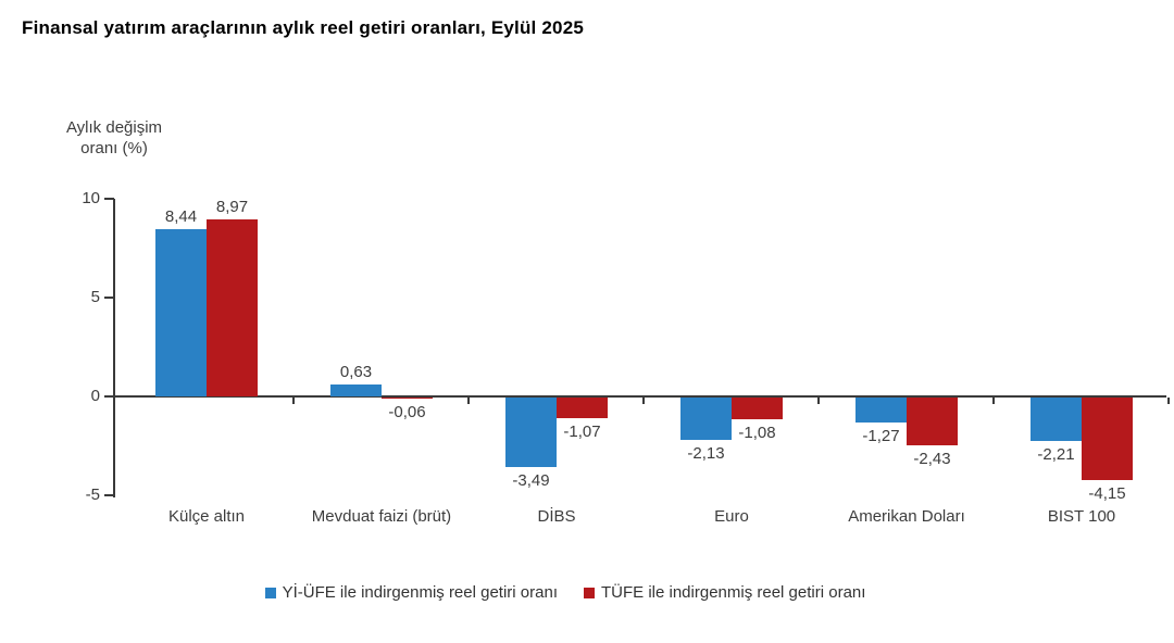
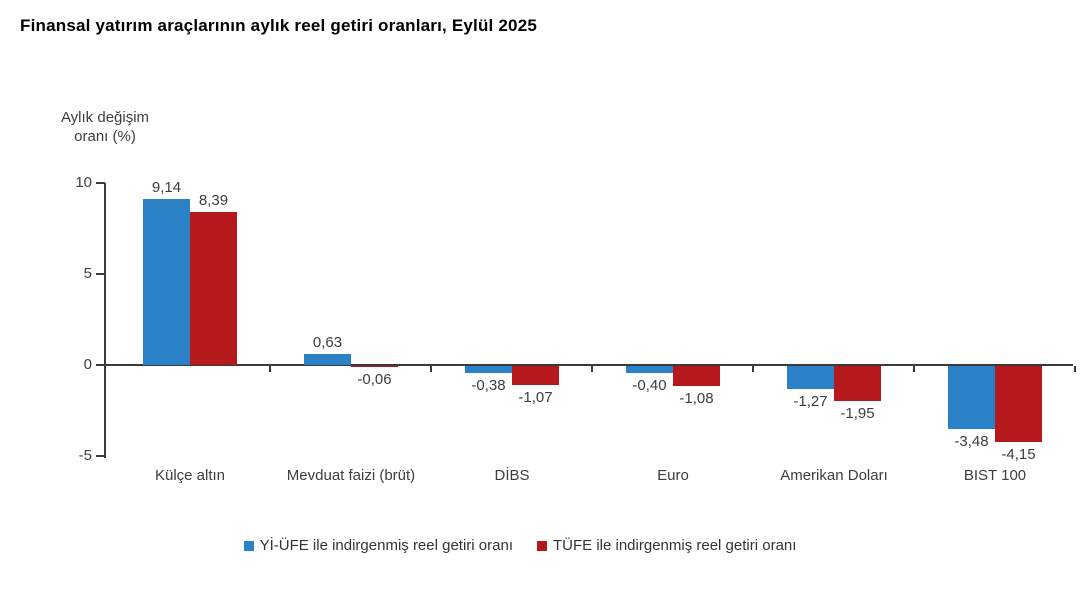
Yİ-ÜFE ile indirgenmiş reel getiri oranı/Külçe altın: 8,44 -> 9,14
TÜFE ile indirgenmiş reel getiri oranı/Külçe altın: 8,97 -> 8,39
Yİ-ÜFE ile indirgenmiş reel getiri oranı/DİBS: -3,49 -> -0,38
Yİ-ÜFE ile indirgenmiş reel getiri oranı/Euro: -2,13 -> -0,40
TÜFE ile indirgenmiş reel getiri oranı/Amerikan Doları: -2,43 -> -1,95
Yİ-ÜFE ile indirgenmiş reel getiri oranı/BIST 100: -2,21 -> -3,48
